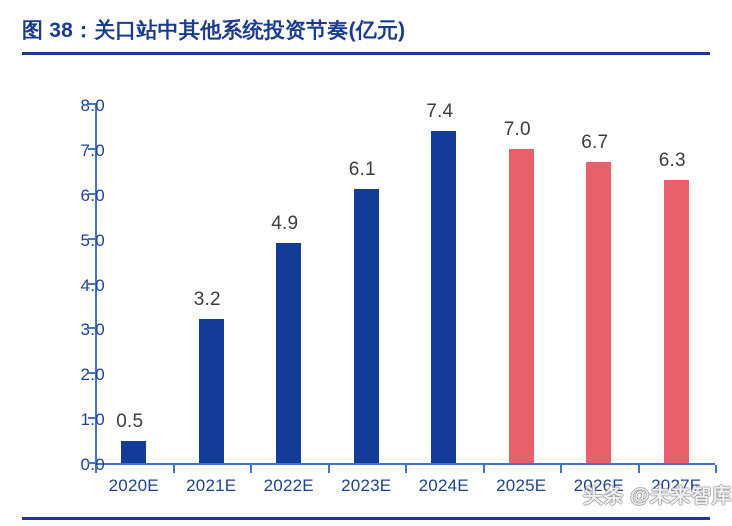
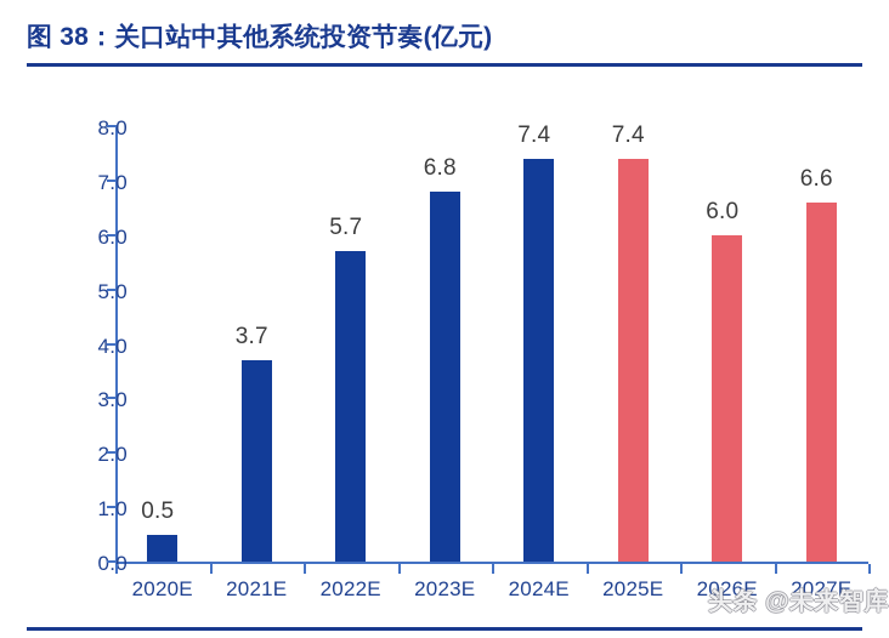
2021E: 3.2 -> 3.7
2022E: 4.9 -> 5.7
2023E: 6.1 -> 6.8
2025E: 7.0 -> 7.4
2026E: 6.7 -> 6.0
2027E: 6.3 -> 6.6
